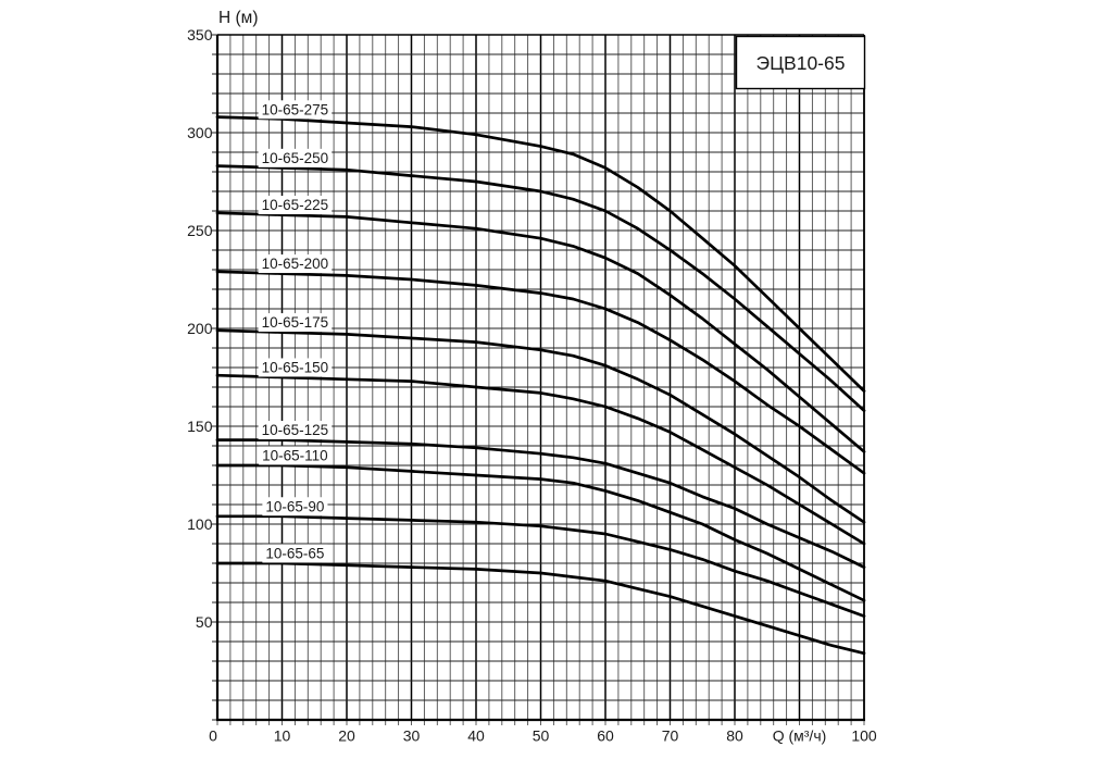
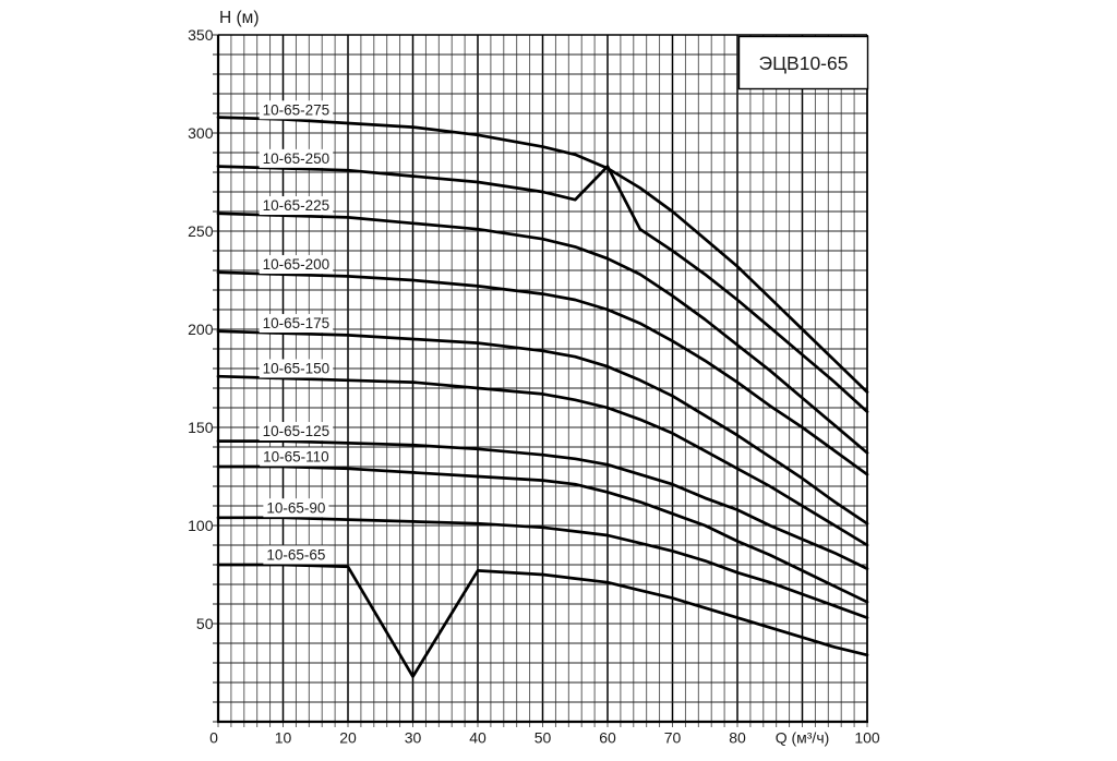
10-65-65/30: 78 -> 23
10-65-250/60: 260 -> 283
